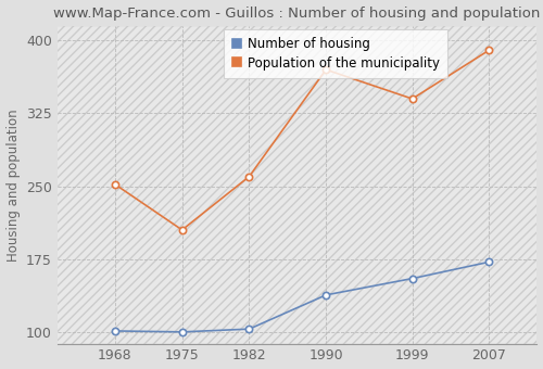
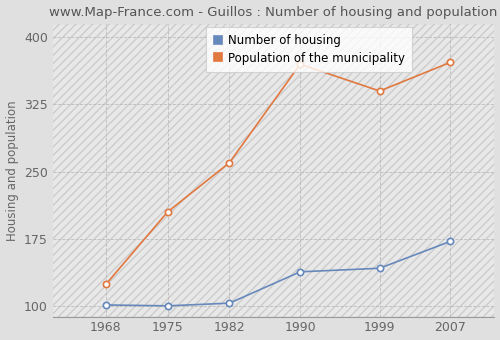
Population of the municipality/1968: 252 -> 124
Number of housing/1999: 155 -> 142
Population of the municipality/2007: 390 -> 372
